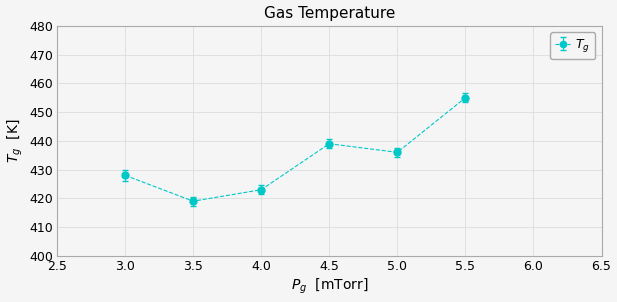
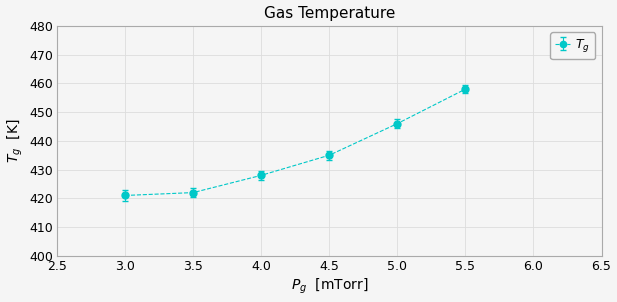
3.0: 428 -> 421
3.5: 419 -> 422
4.0: 423 -> 428
4.5: 439 -> 435
5.0: 436 -> 446
5.5: 455 -> 458
